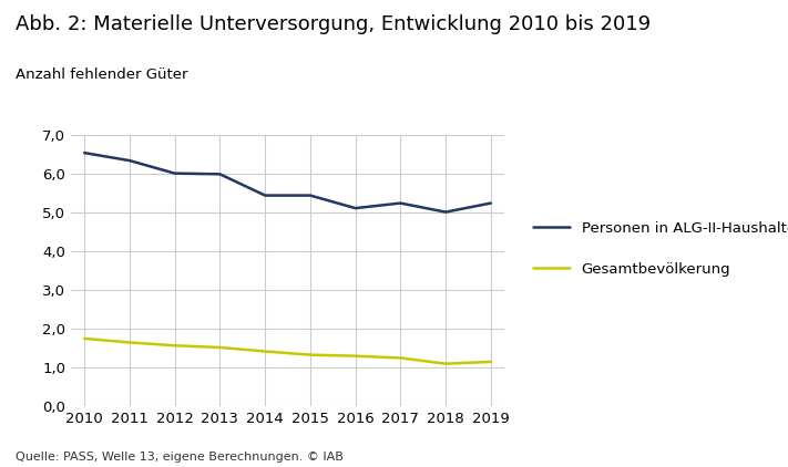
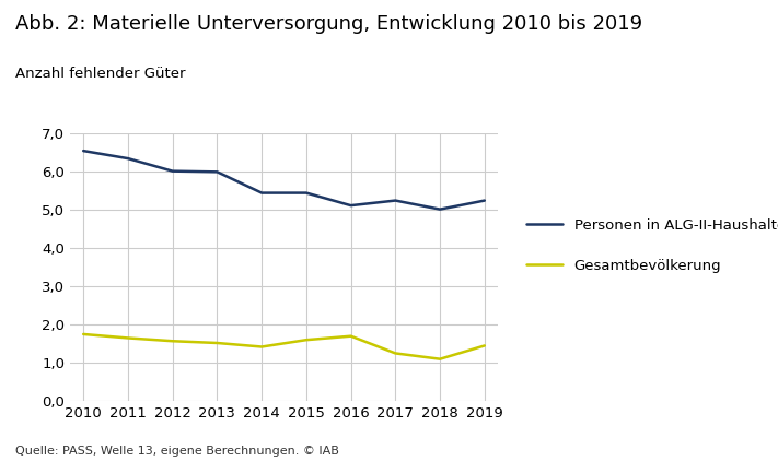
Gesamtbevölkerung/2015: 1,33 -> 1,60
Gesamtbevölkerung/2016: 1,30 -> 1,70
Gesamtbevölkerung/2019: 1,15 -> 1,45
